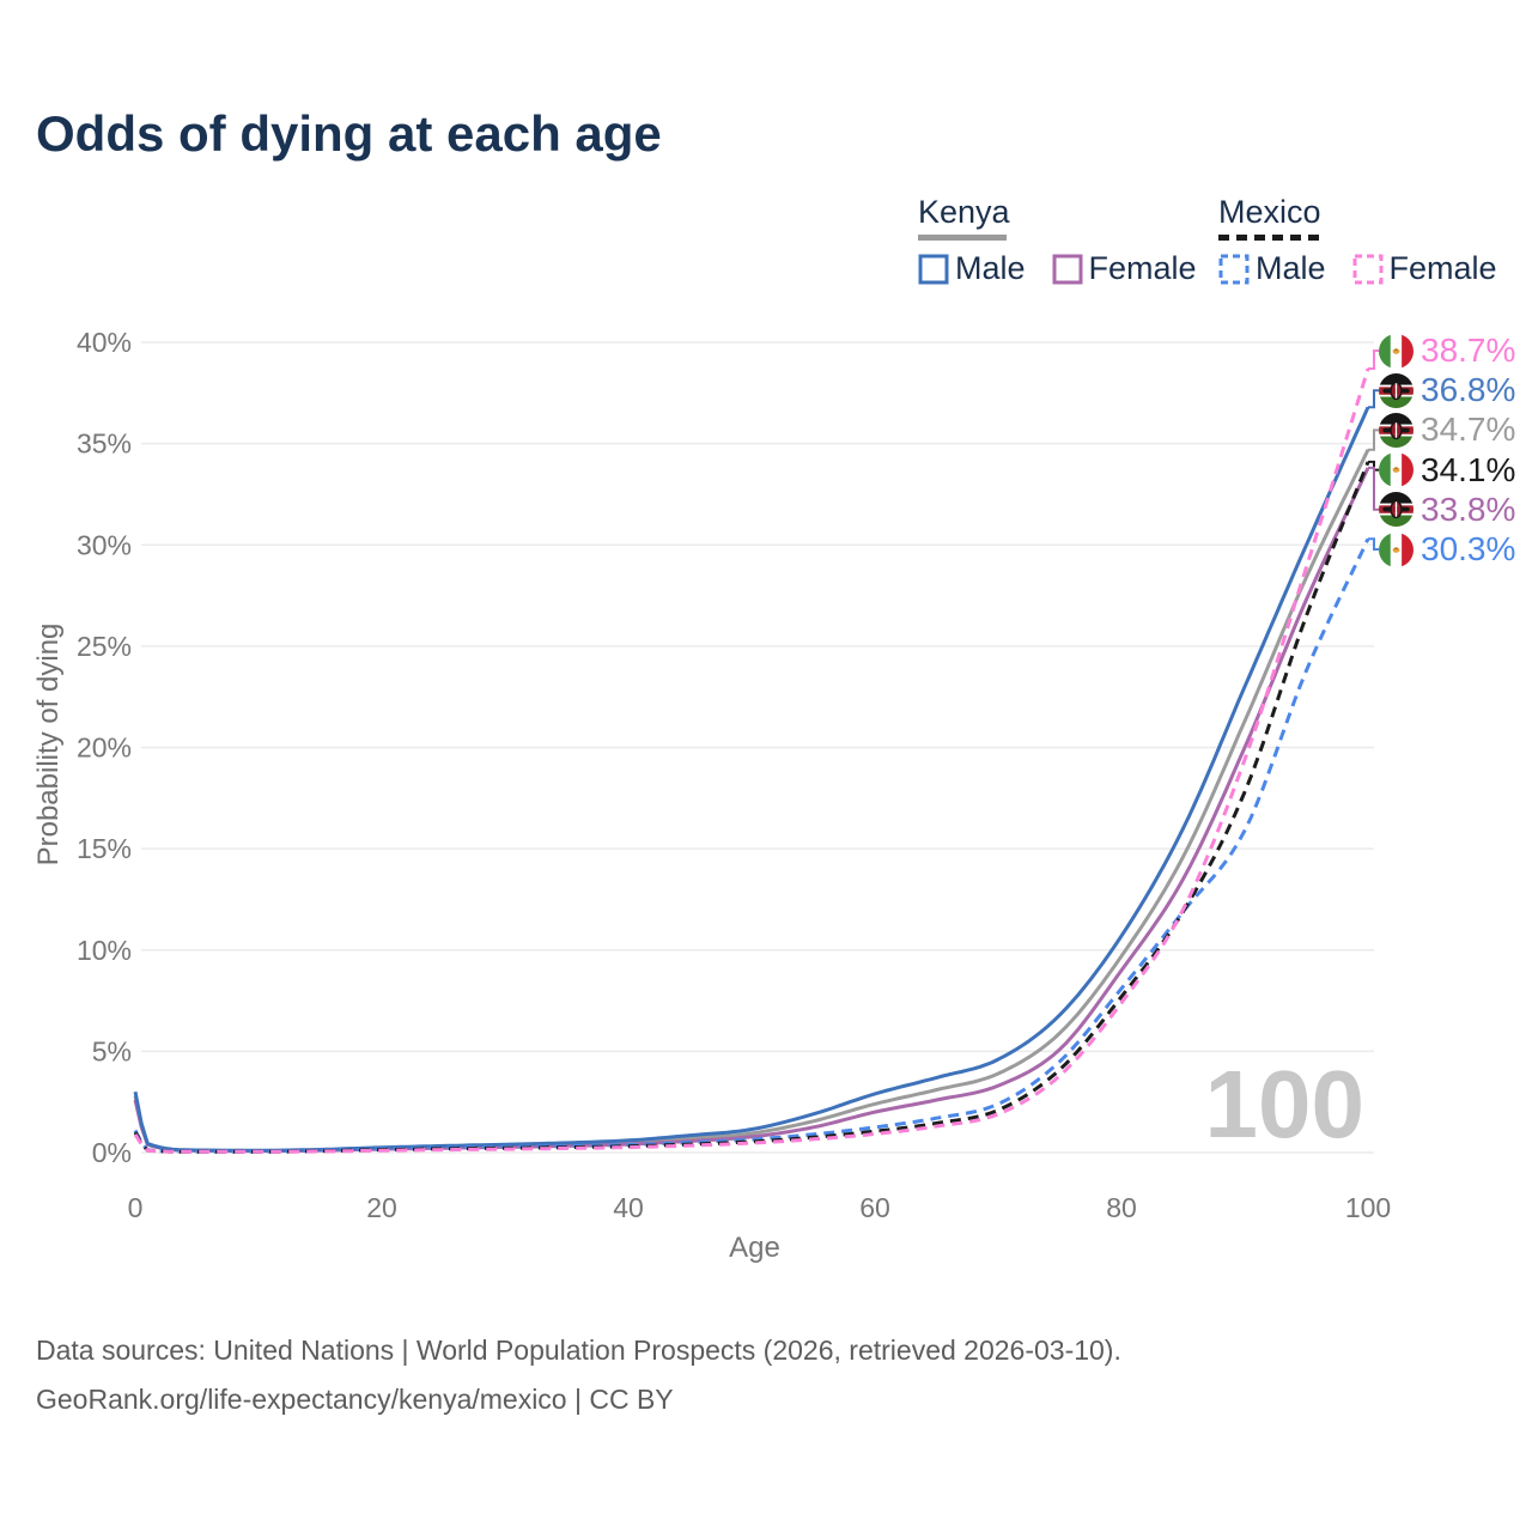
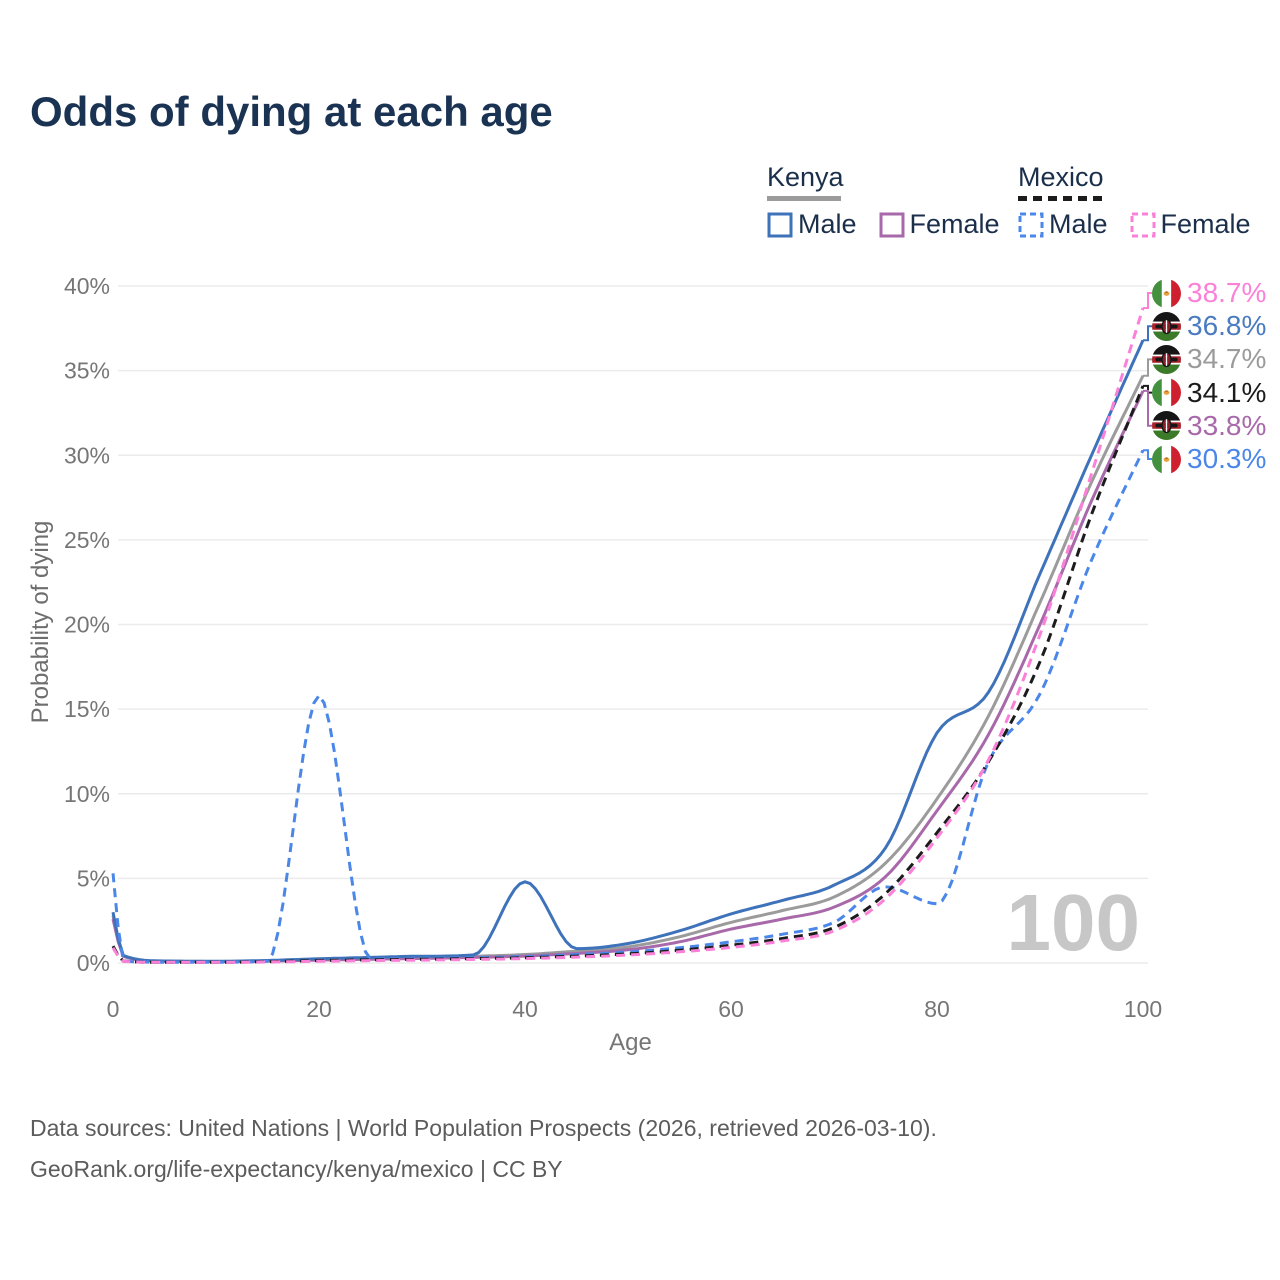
Mexico Male/0: 1.1% -> 5.3%
Mexico Male/20: 0.2% -> 15.8%
Kenya Male/40: 0.6% -> 4.8%
Kenya Male/80: 10.7% -> 13.6%
Mexico Male/80: 8.1% -> 3.5%
